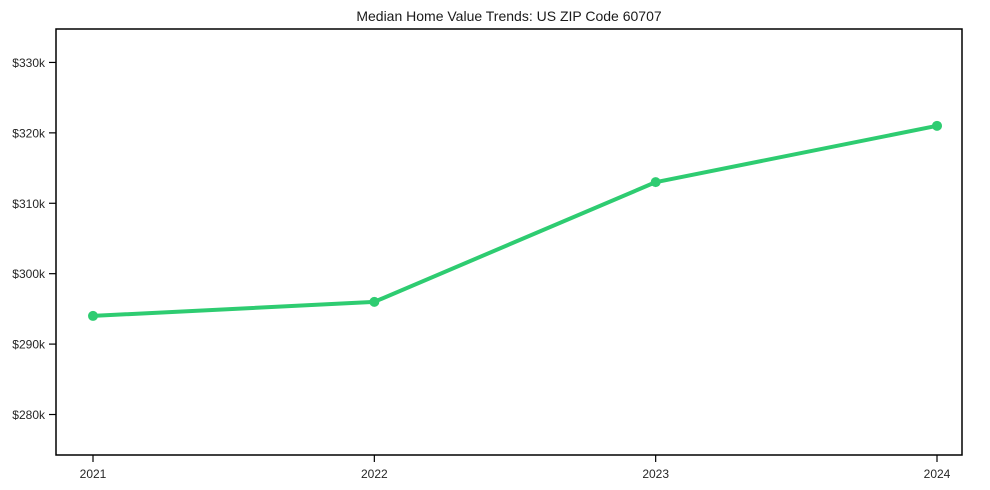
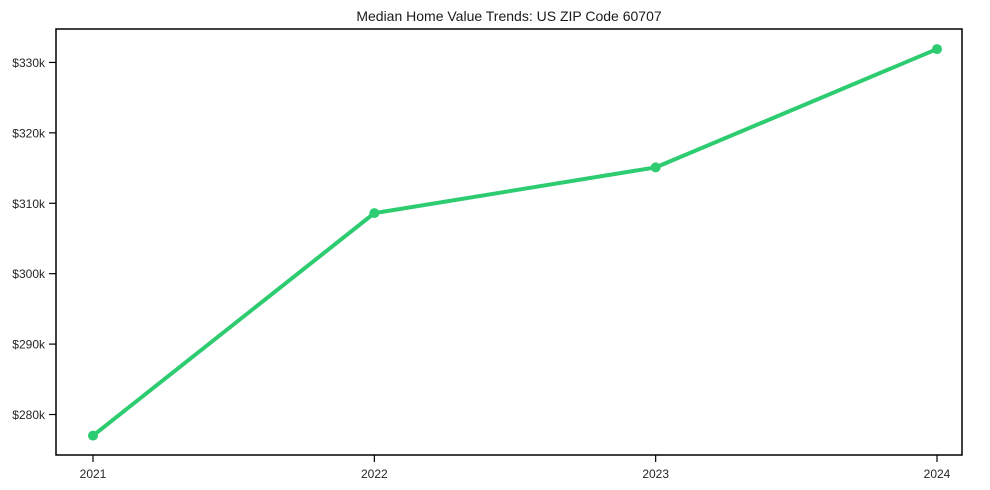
2021: $294k -> $277k
2022: $296k -> $309k
2023: $313k -> $315k
2024: $321k -> $332k
